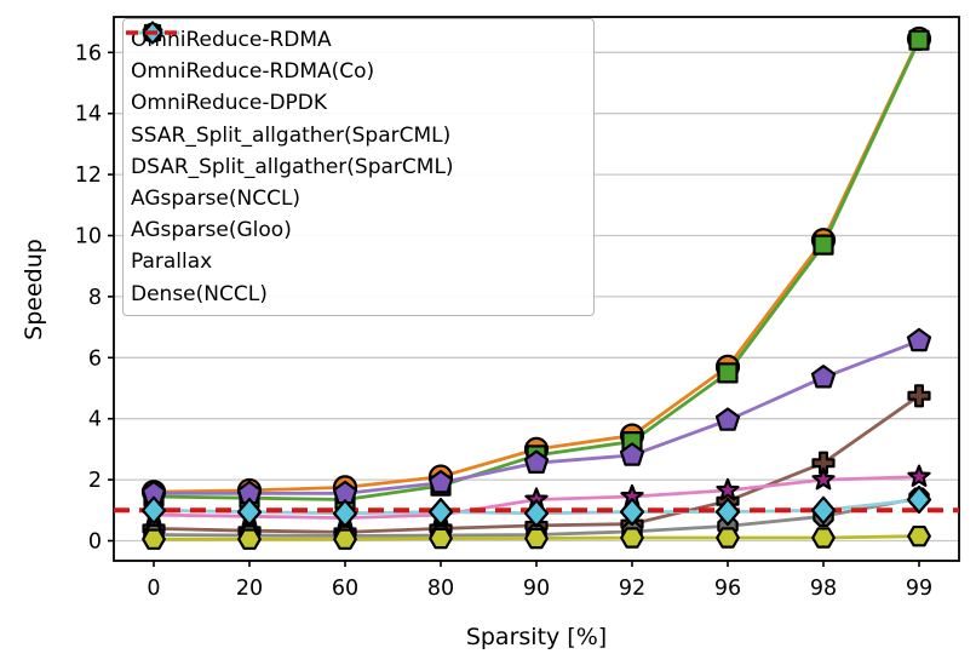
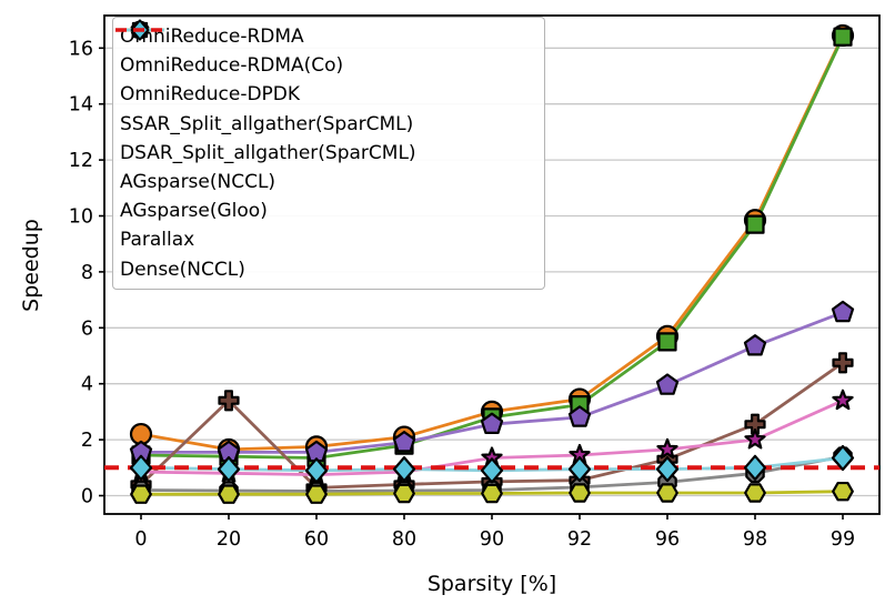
OmniReduce-RDMA/0: 1.6 -> 2.2
SSAR_Split_allgather(SparCML)/20: 0.3 -> 3.4
DSAR_Split_allgather(SparCML)/99: 2.1 -> 3.4
